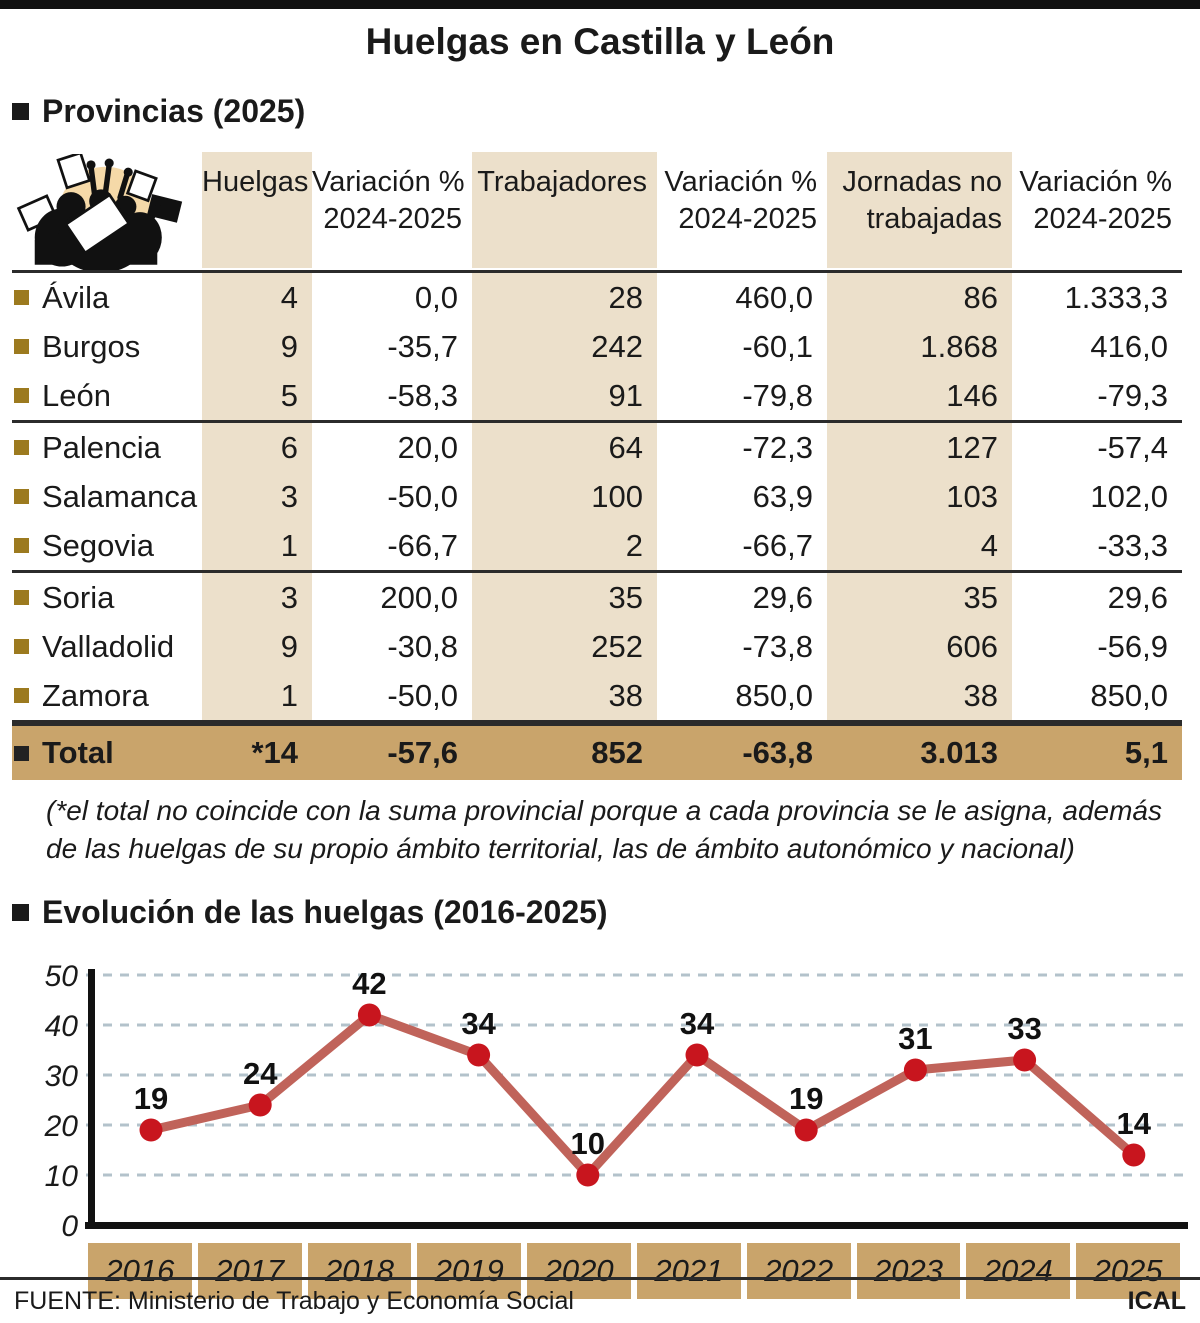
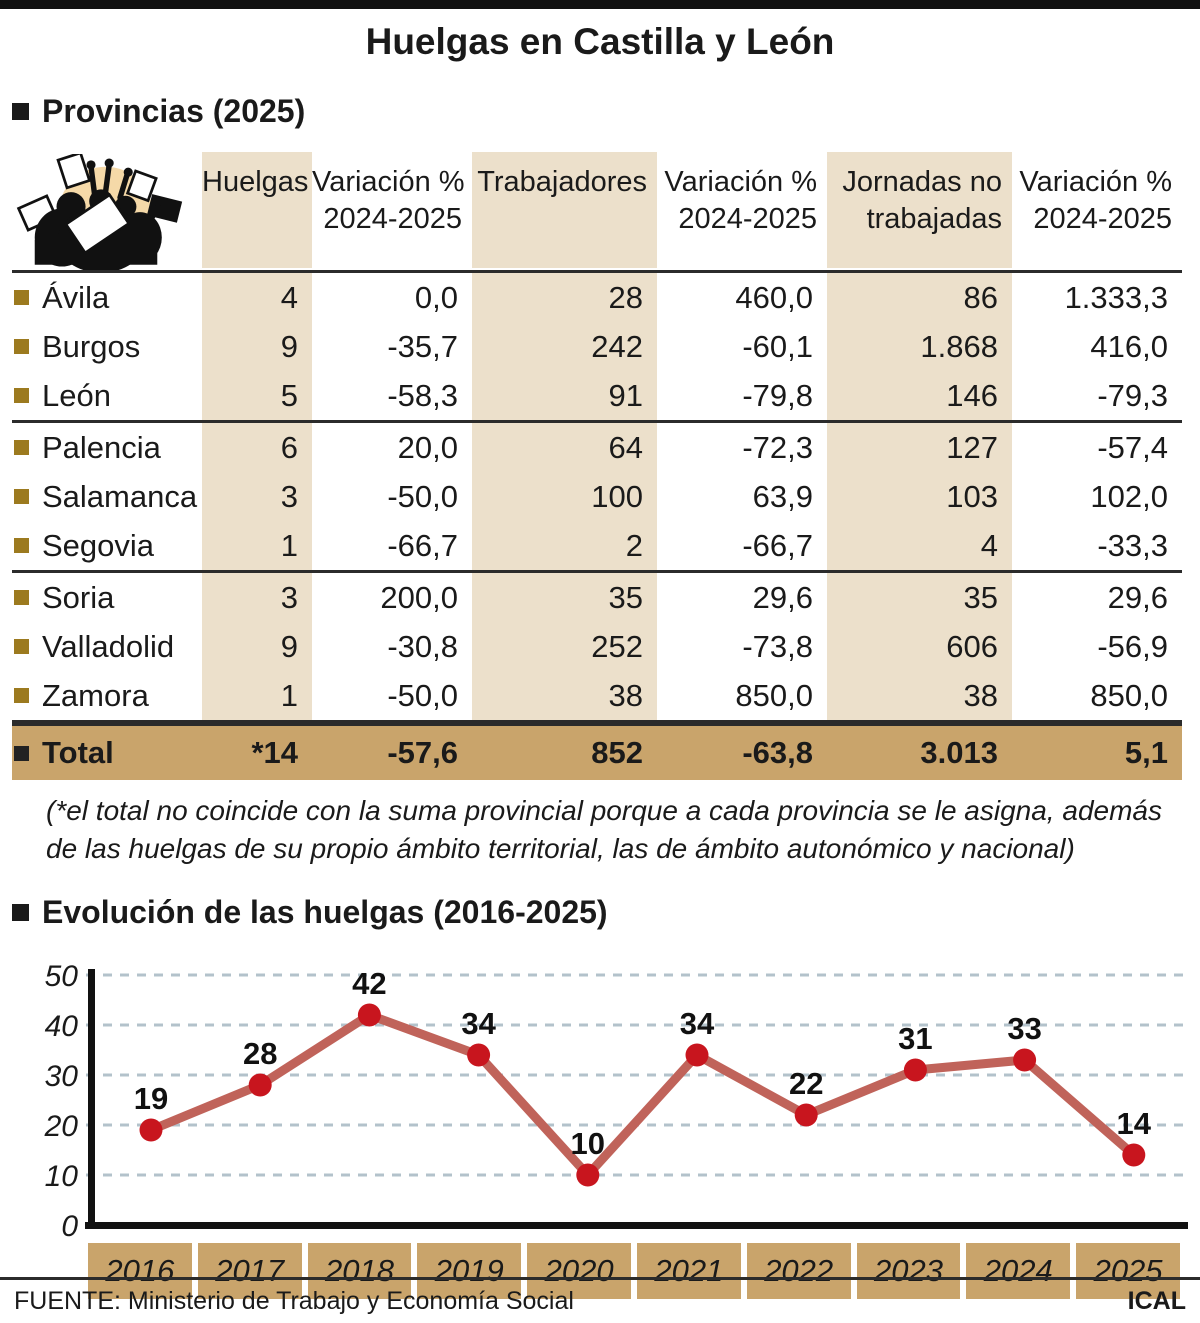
2017: 24 -> 28
2022: 19 -> 22
